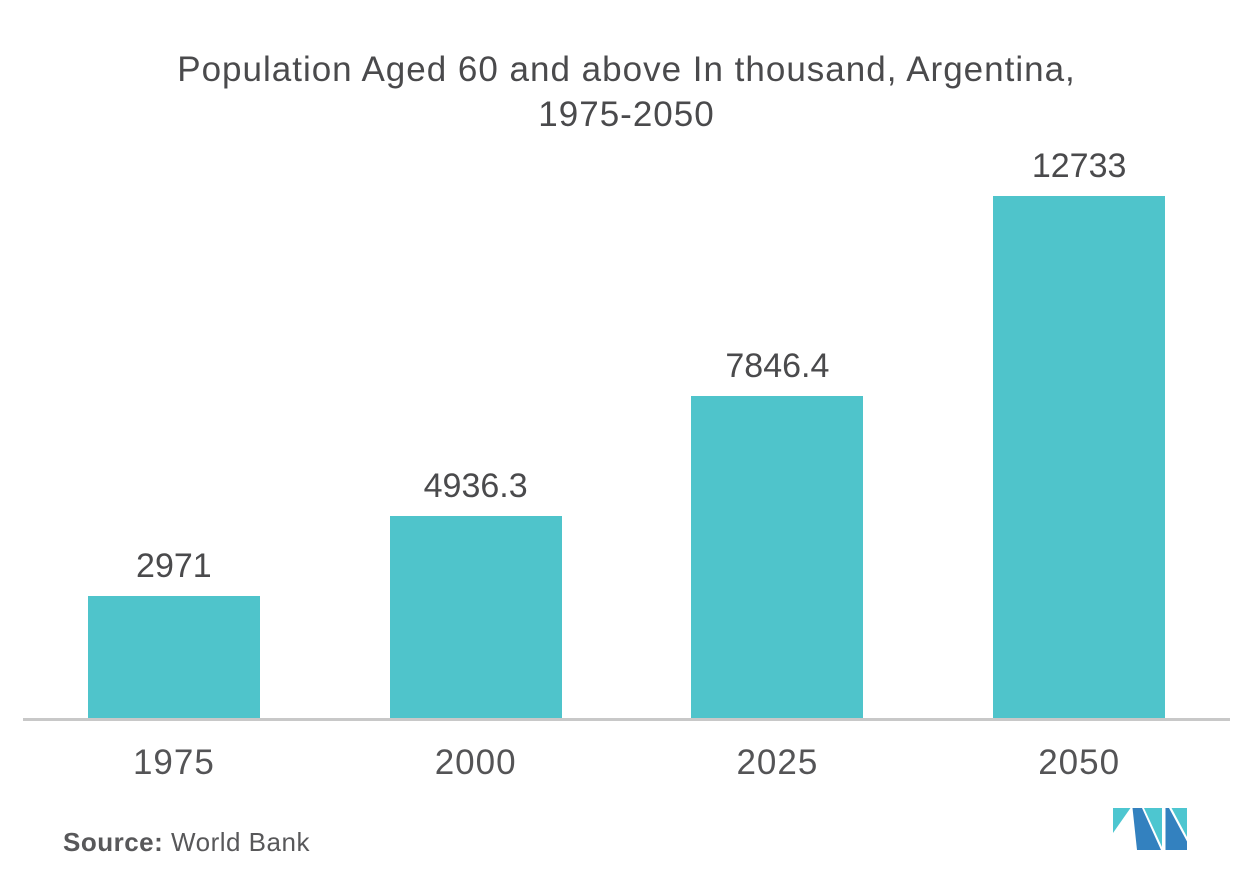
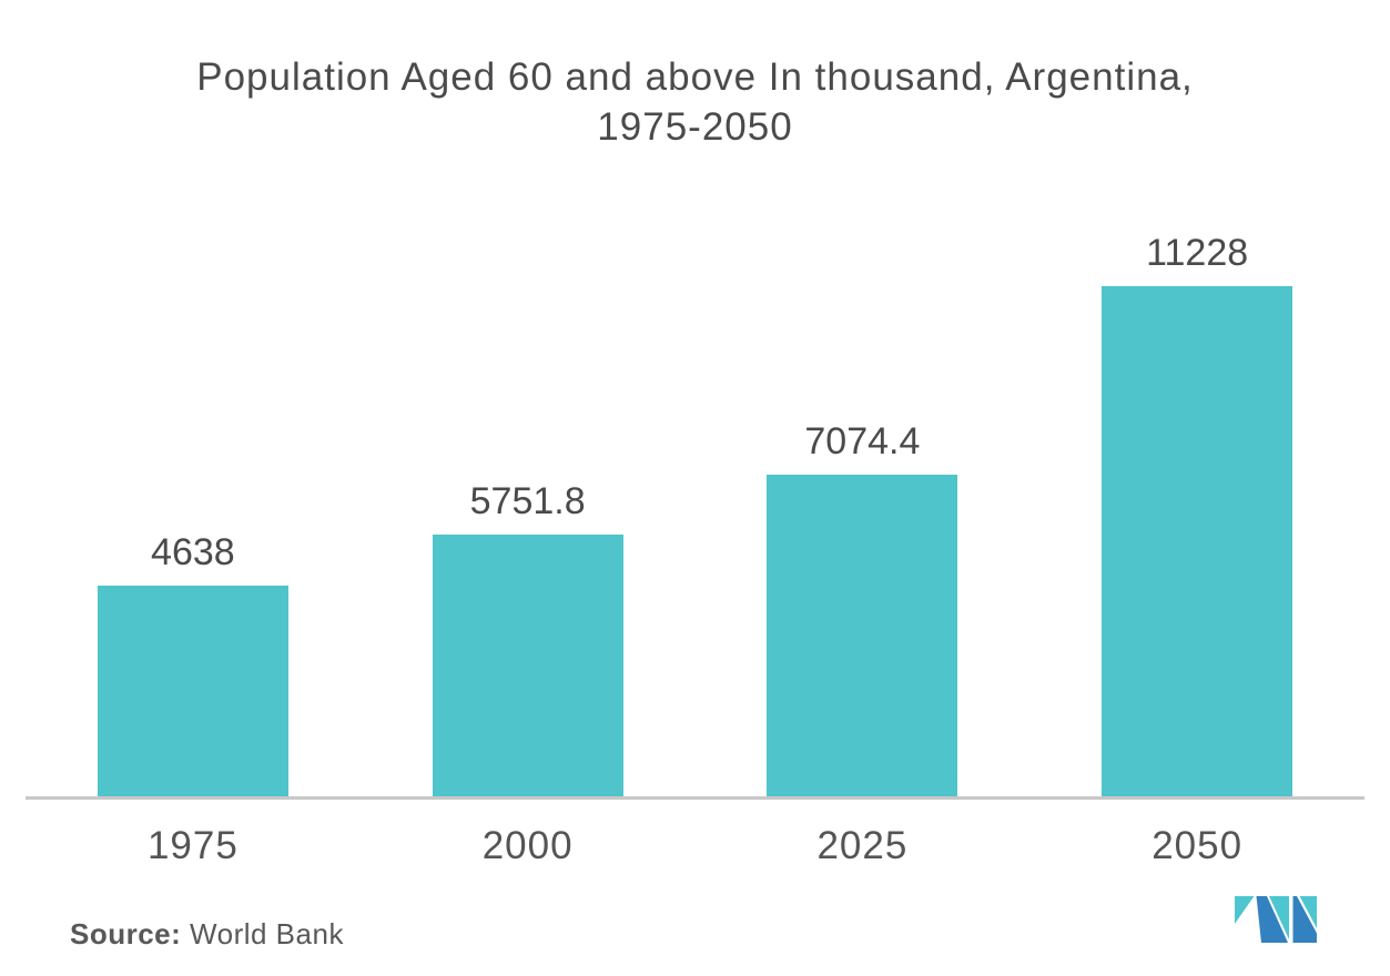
1975: 2971 -> 4638
2000: 4936.3 -> 5751.8
2025: 7846.4 -> 7074.4
2050: 12733 -> 11228
